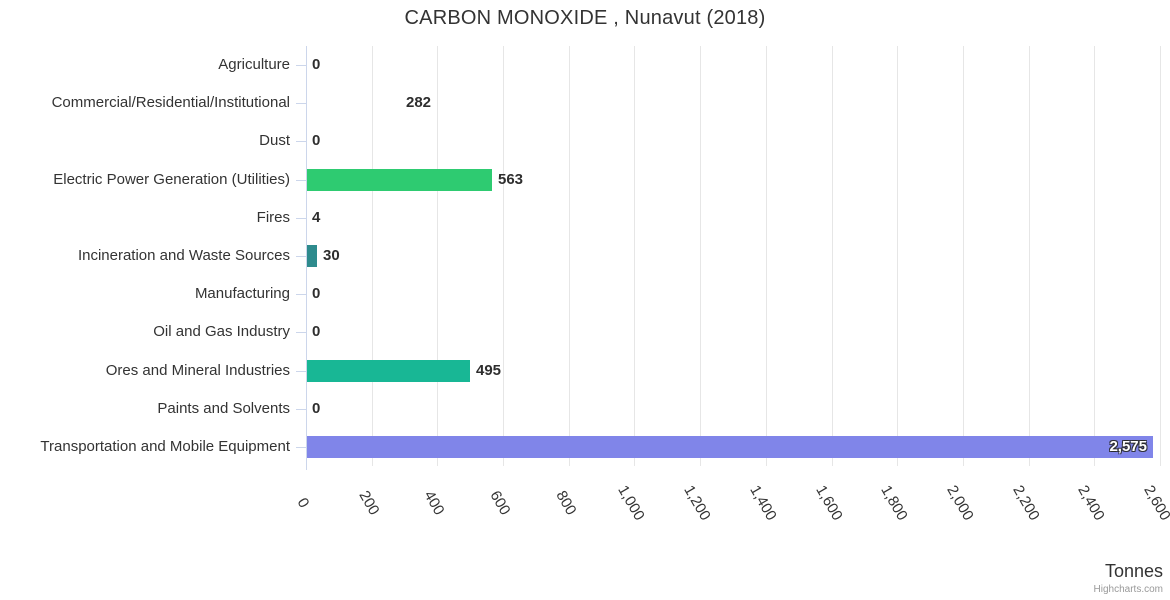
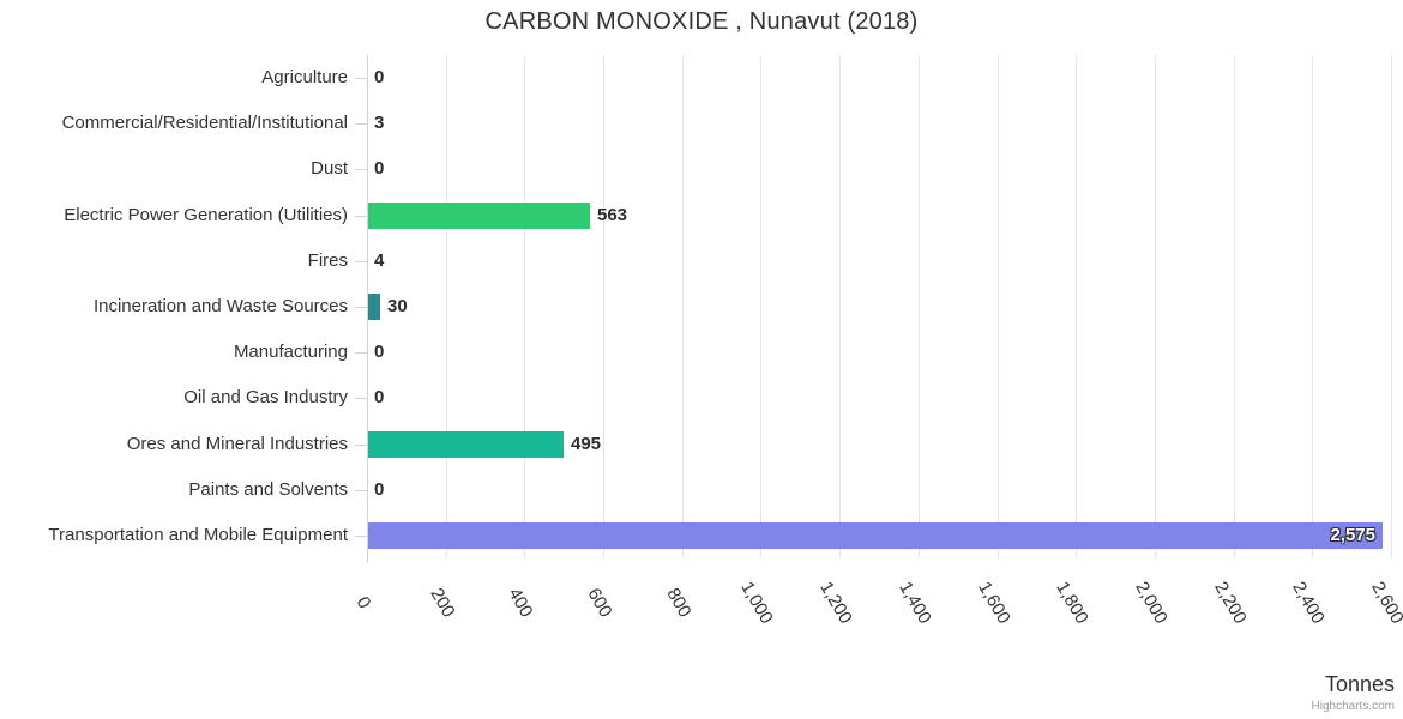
Commercial/Residential/Institutional: 282 -> 3
